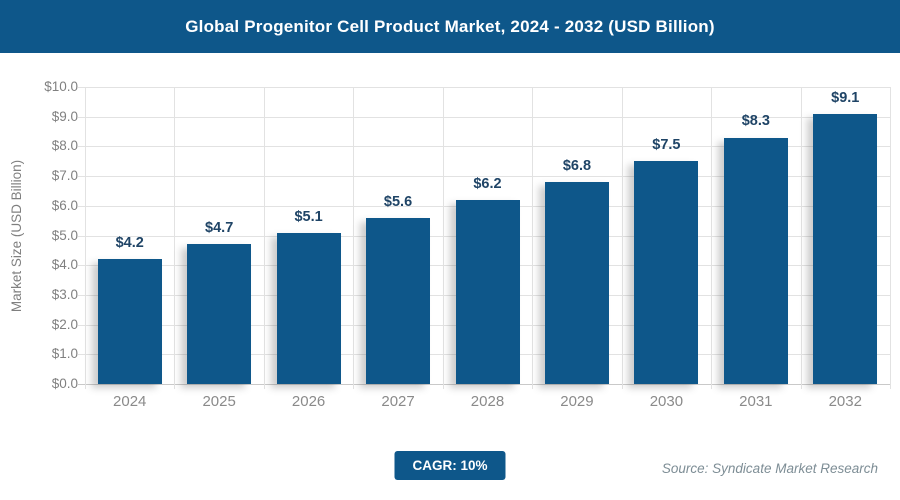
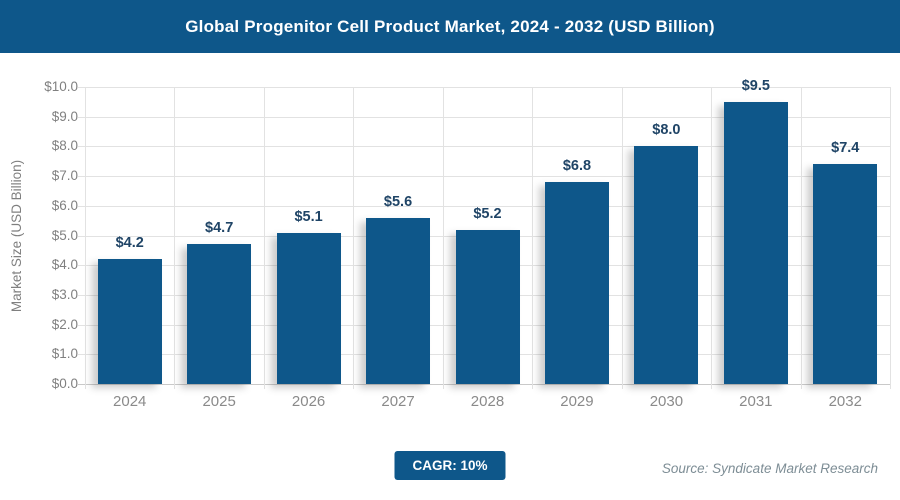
2028: $6.2 -> $5.2
2030: $7.5 -> $8.0
2031: $8.3 -> $9.5
2032: $9.1 -> $7.4
